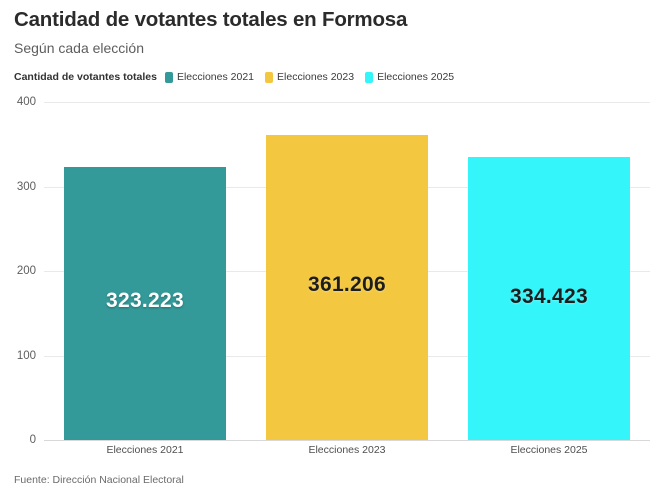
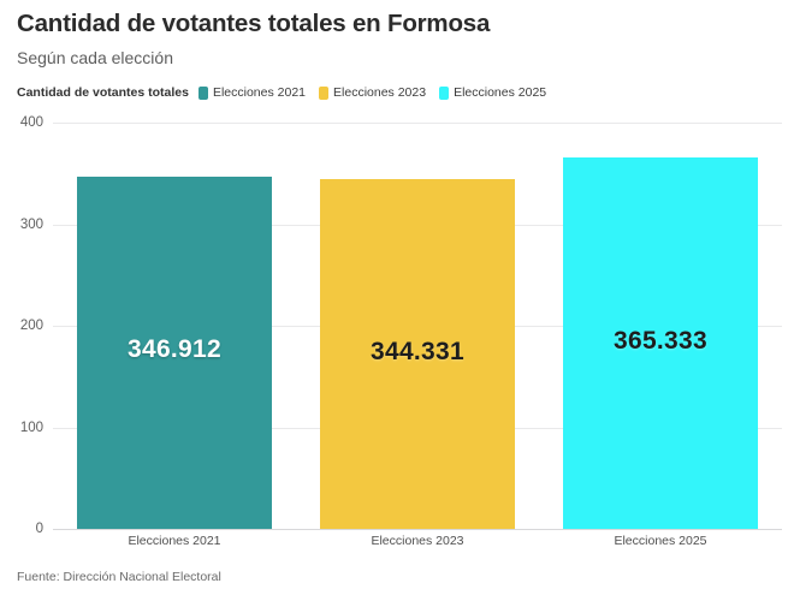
Elecciones 2021: 323.223 -> 346.912
Elecciones 2023: 361.206 -> 344.331
Elecciones 2025: 334.423 -> 365.333
